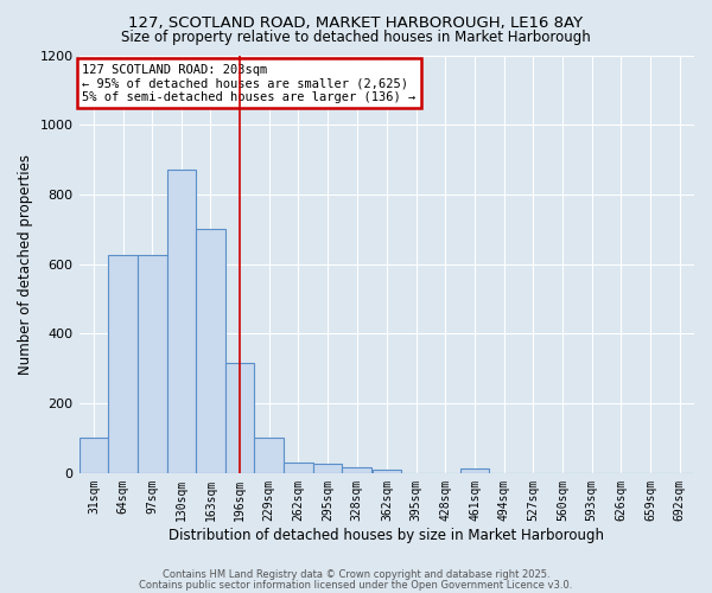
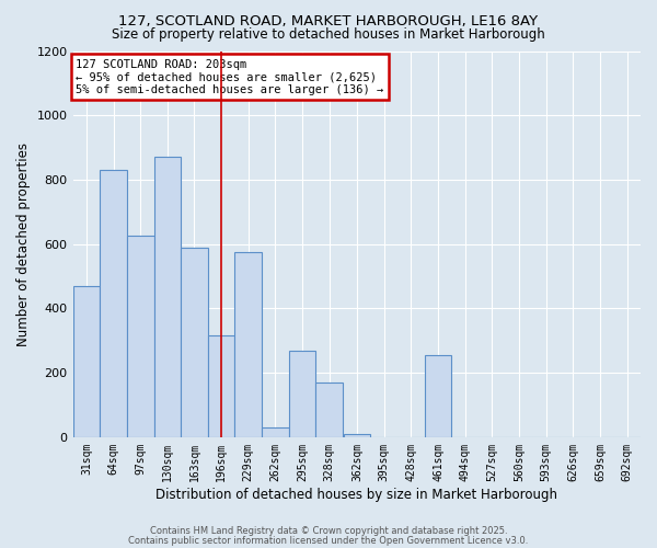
31sqm: 100 -> 470
64sqm: 625 -> 830
163sqm: 700 -> 590
229sqm: 100 -> 575
295sqm: 25 -> 270
328sqm: 15 -> 170
461sqm: 12 -> 255
